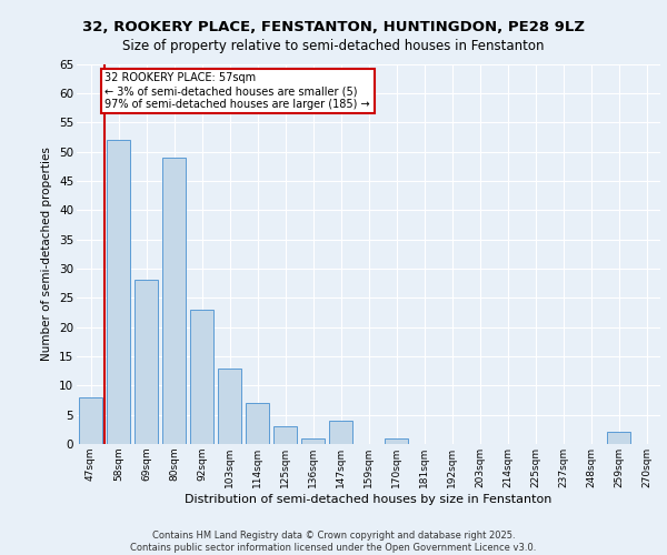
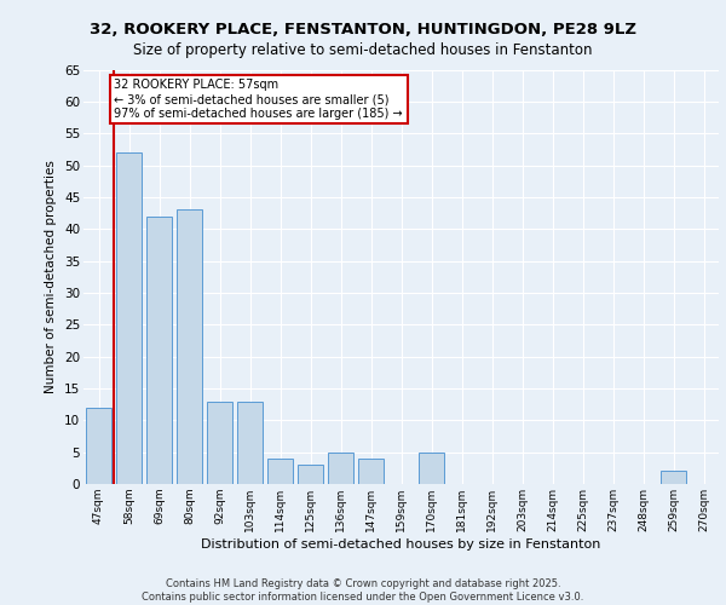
47sqm: 8 -> 12
69sqm: 28 -> 42
80sqm: 49 -> 43
92sqm: 23 -> 13
114sqm: 7 -> 4
136sqm: 1 -> 5
170sqm: 1 -> 5
